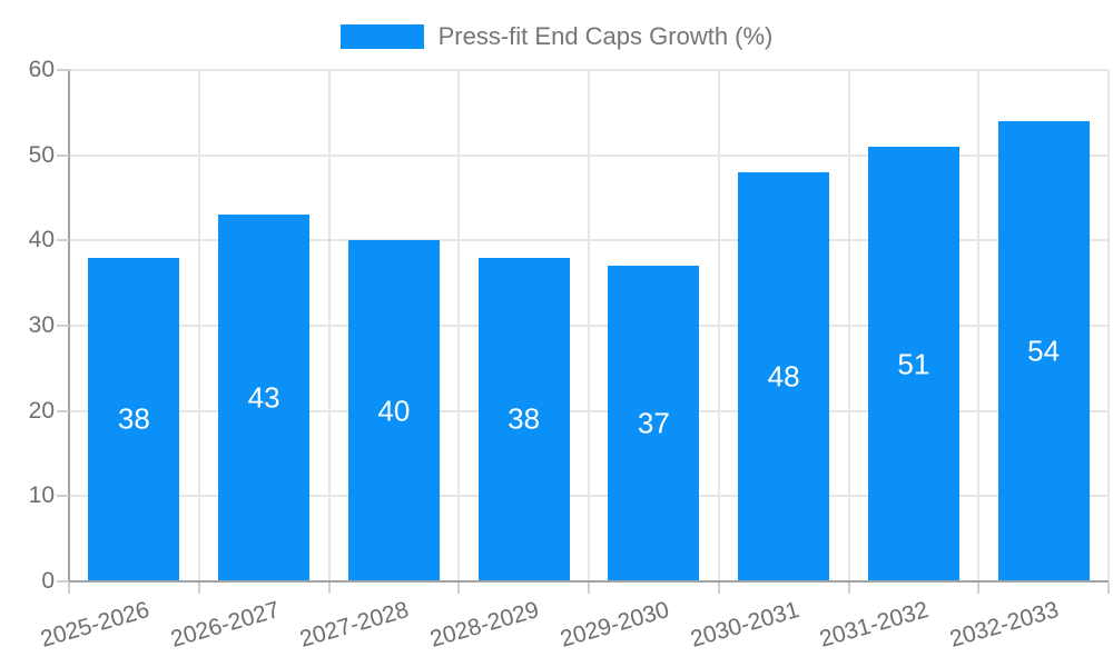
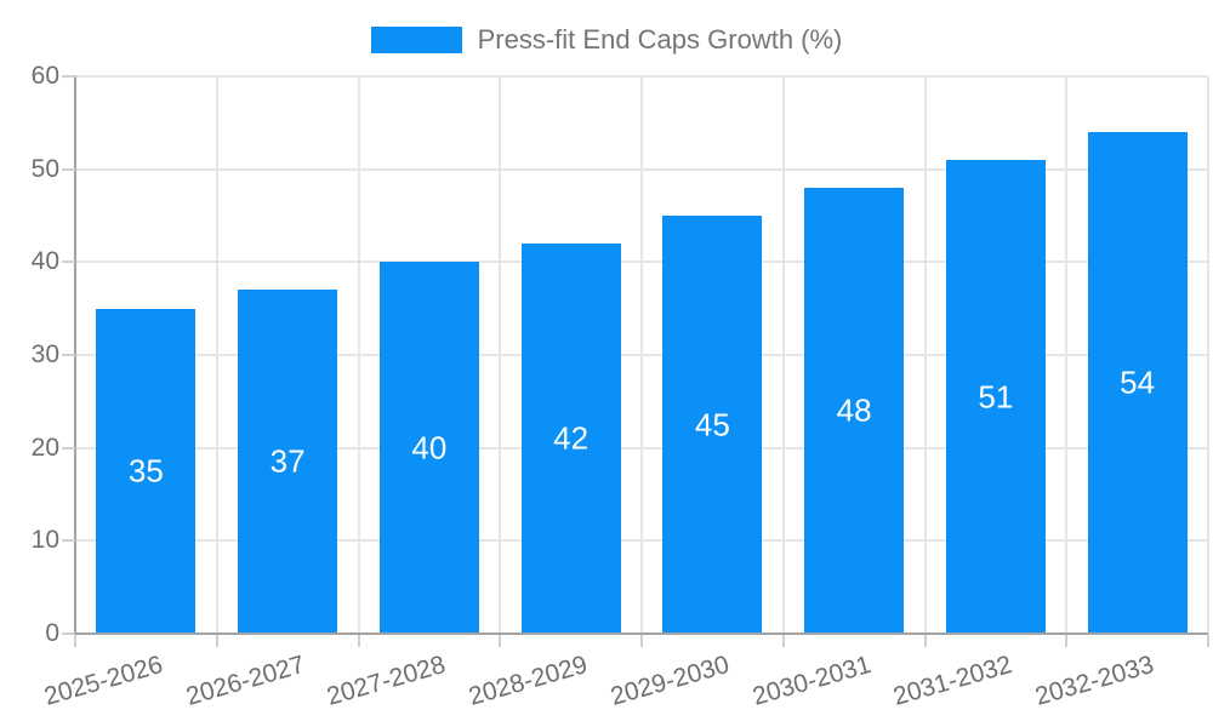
2025-2026: 38 -> 35
2026-2027: 43 -> 37
2028-2029: 38 -> 42
2029-2030: 37 -> 45
